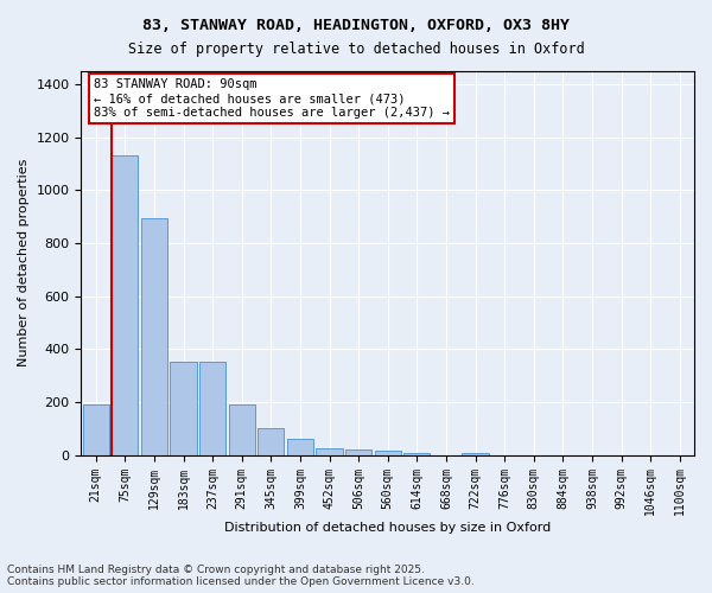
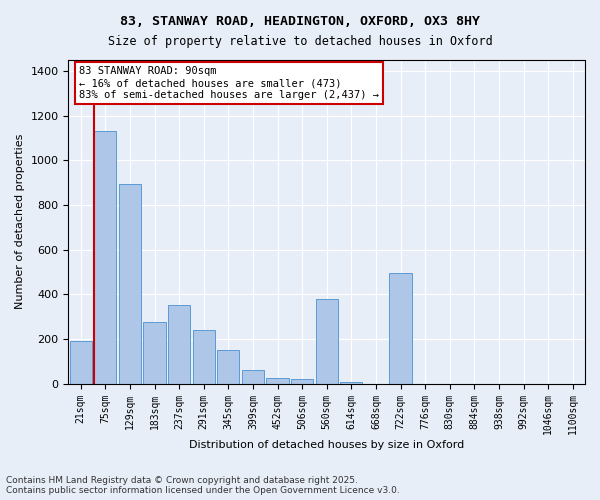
183sqm: 352 -> 275
291sqm: 193 -> 240
345sqm: 100 -> 150
560sqm: 15 -> 380
722sqm: 5 -> 495
